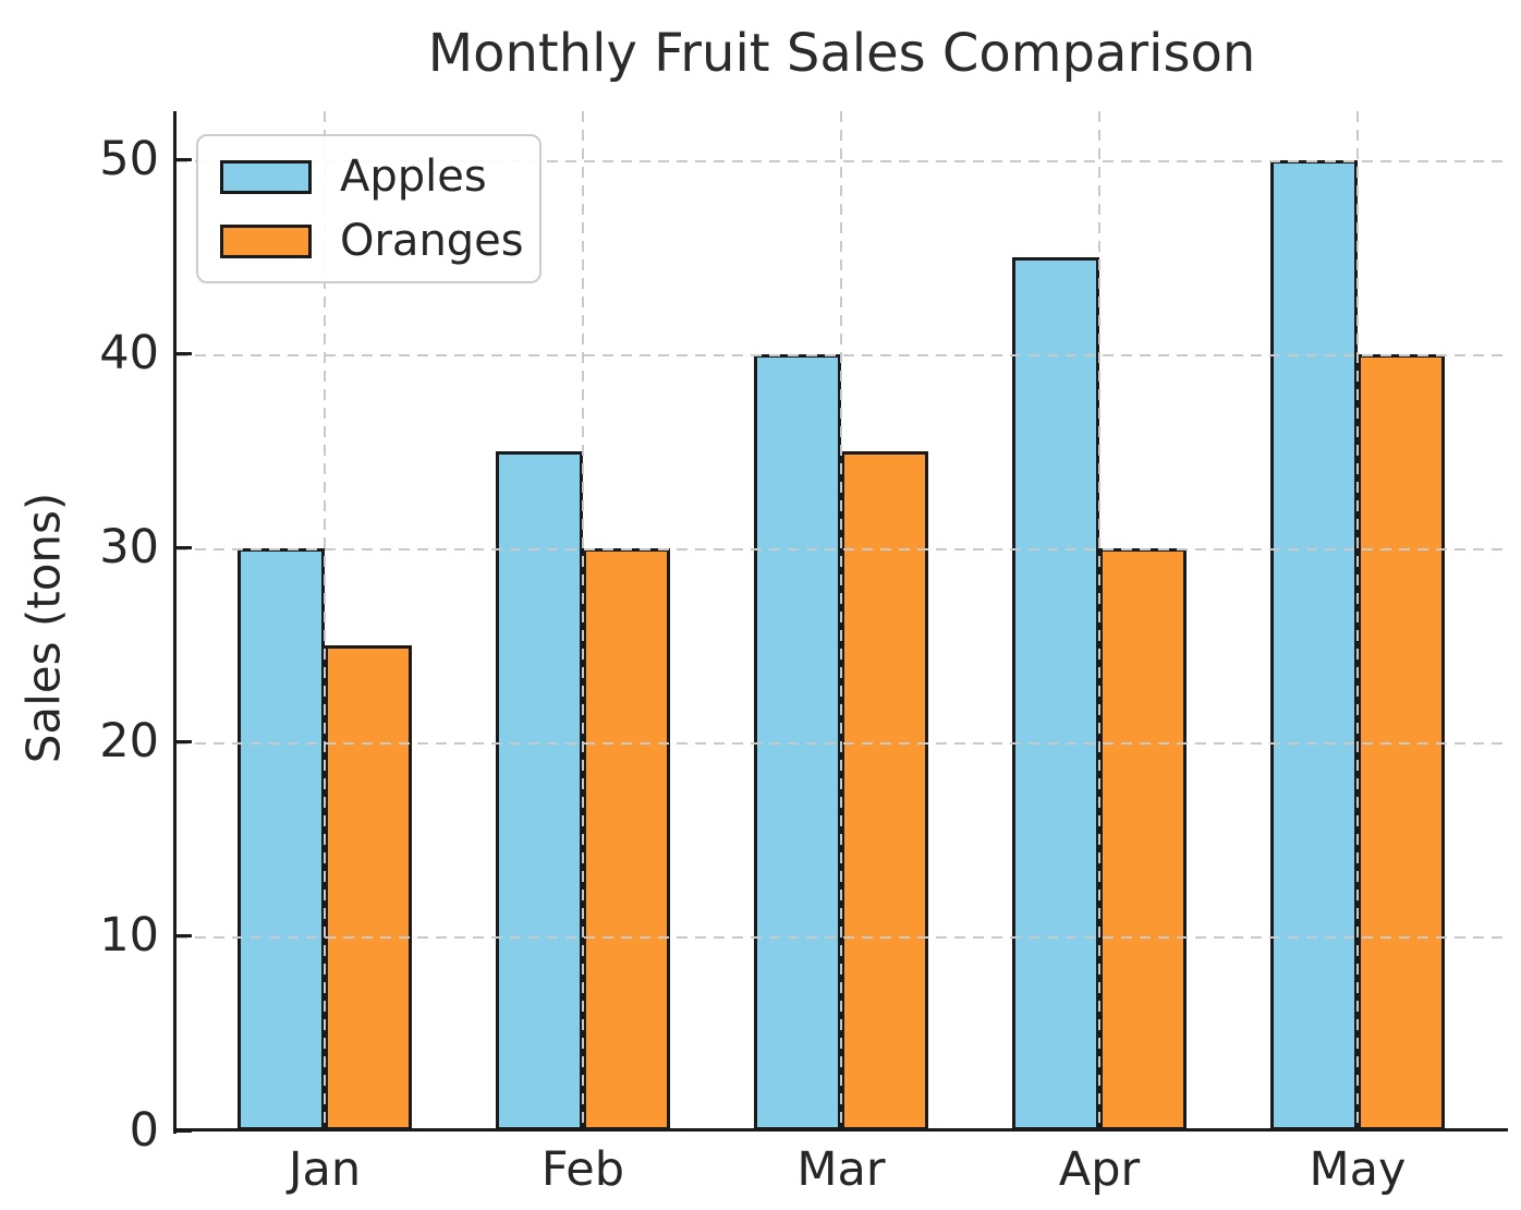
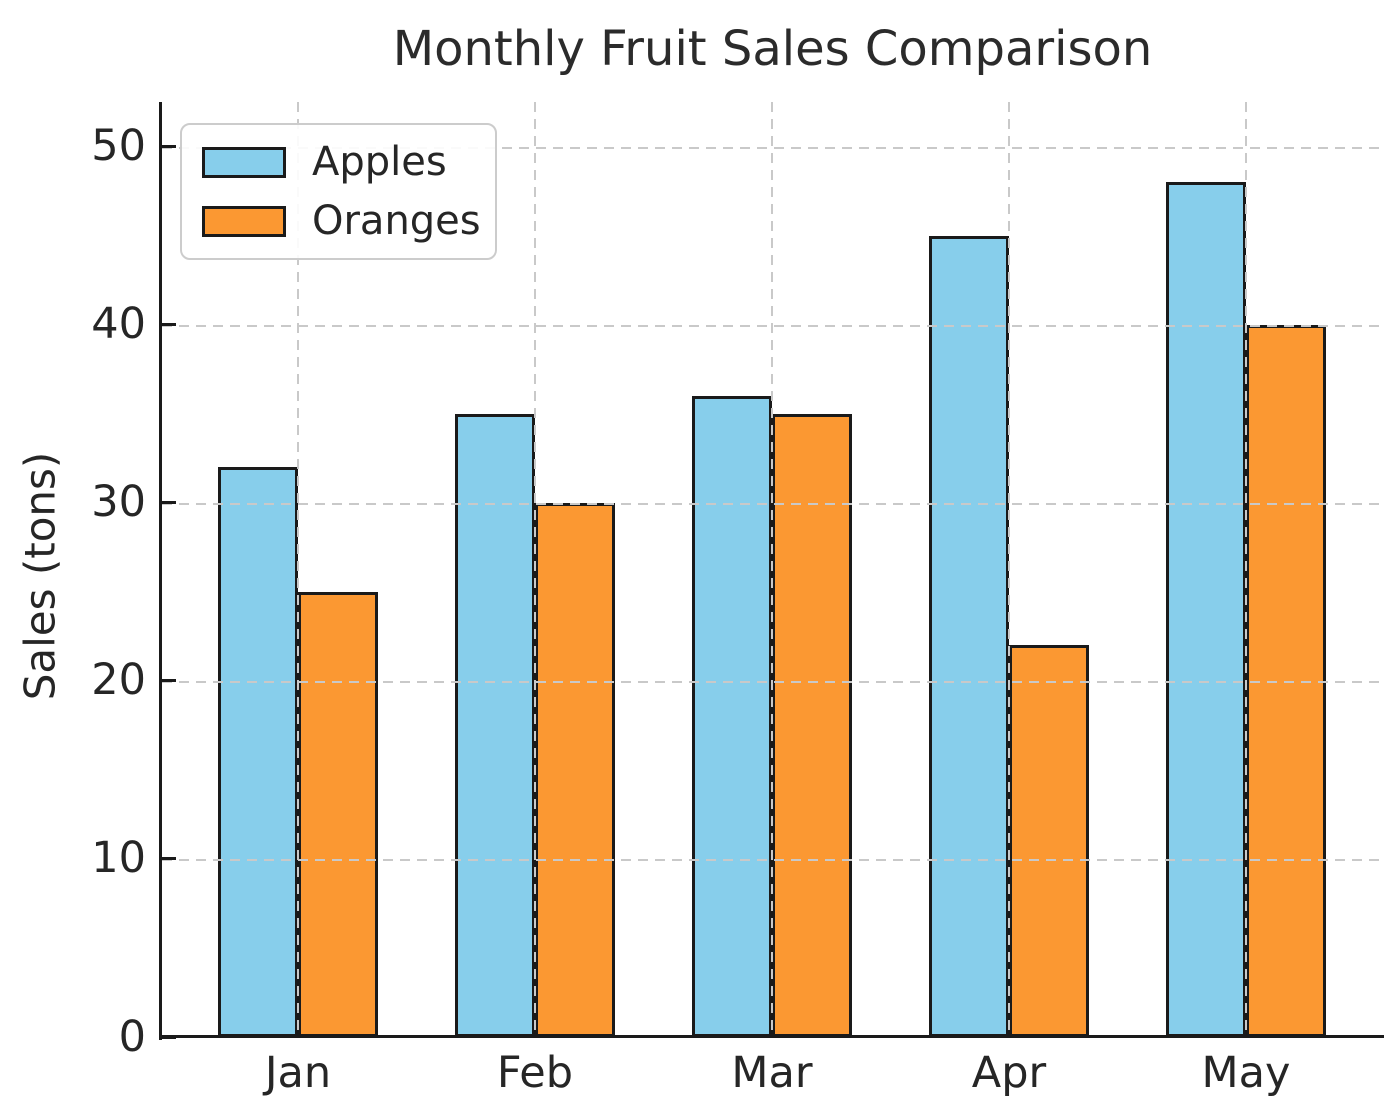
Apples/Jan: 30 -> 32
Apples/Mar: 40 -> 36
Oranges/Apr: 30 -> 22
Apples/May: 50 -> 48
